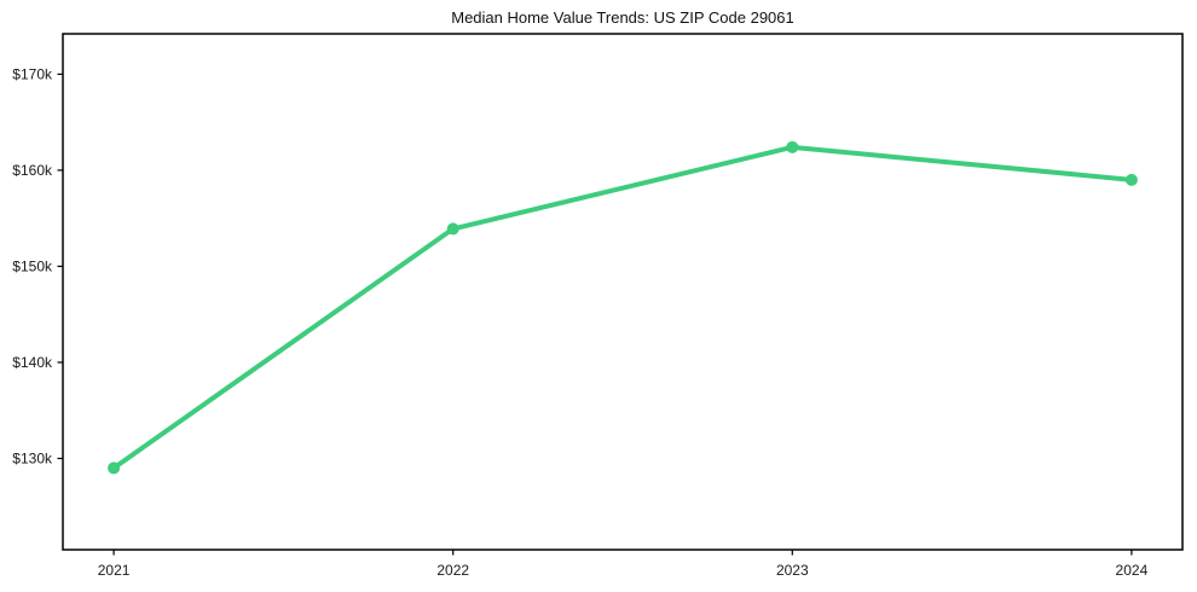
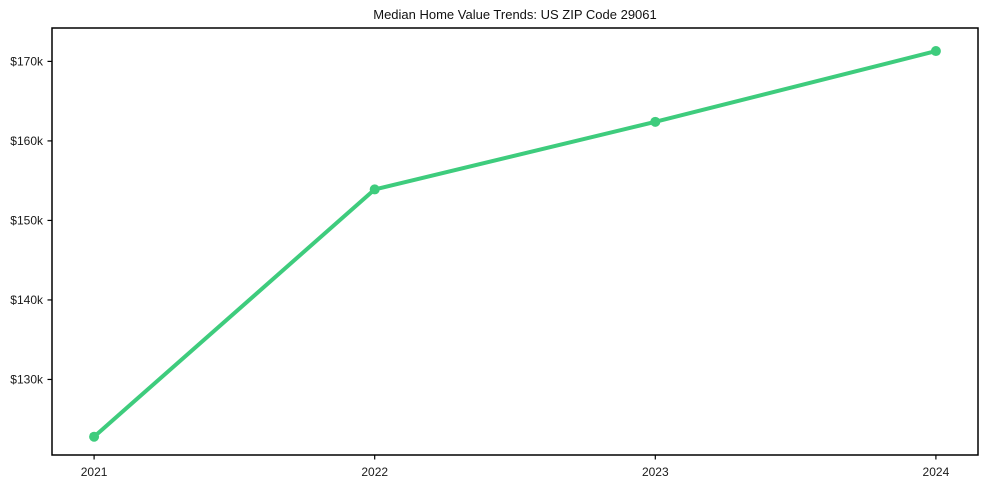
2021: $129k -> $123k
2024: $159k -> $171k
